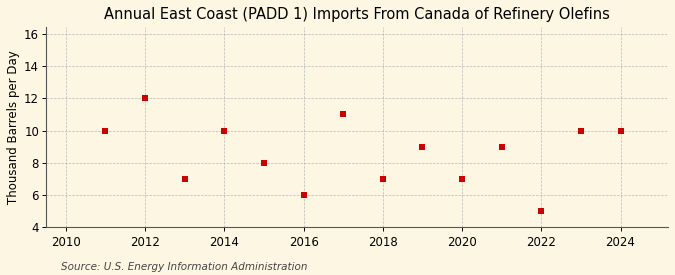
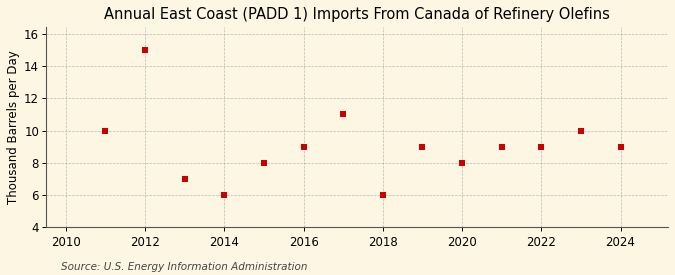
2012: 12 -> 15
2014: 10 -> 6
2016: 6 -> 9
2018: 7 -> 6
2020: 7 -> 8
2022: 5 -> 9
2024: 10 -> 9
